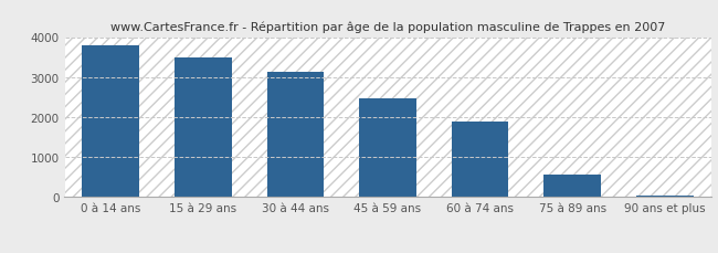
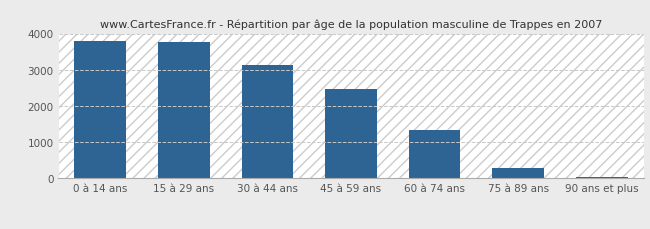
15 à 29 ans: 3500 -> 3760
60 à 74 ans: 1900 -> 1340
75 à 89 ans: 550 -> 300
